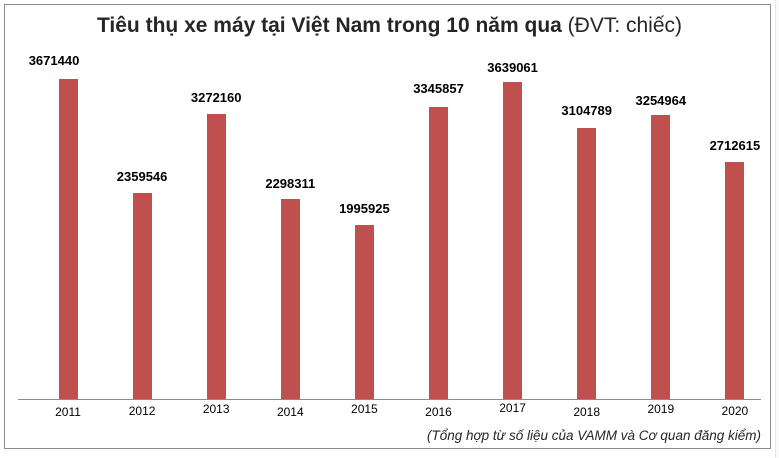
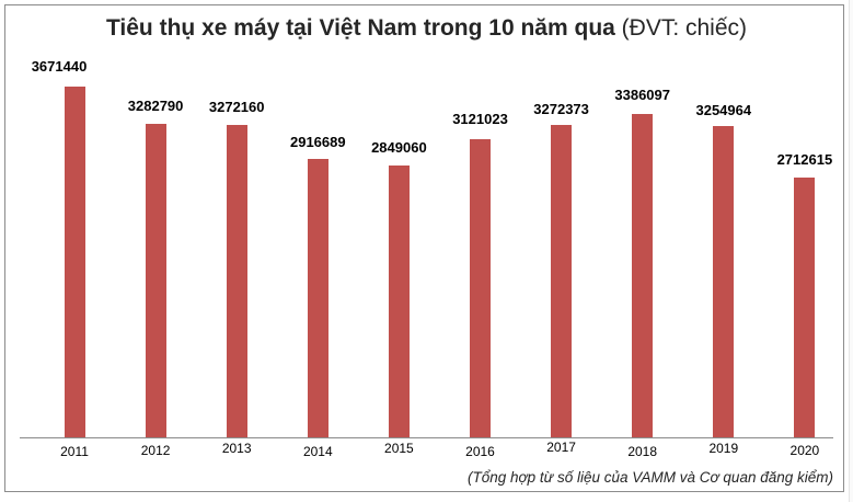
2012: 2359546 -> 3282790
2014: 2298311 -> 2916689
2015: 1995925 -> 2849060
2016: 3345857 -> 3121023
2017: 3639061 -> 3272373
2018: 3104789 -> 3386097
